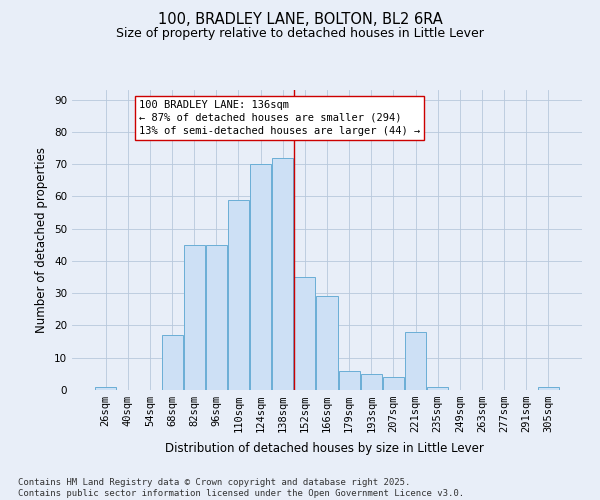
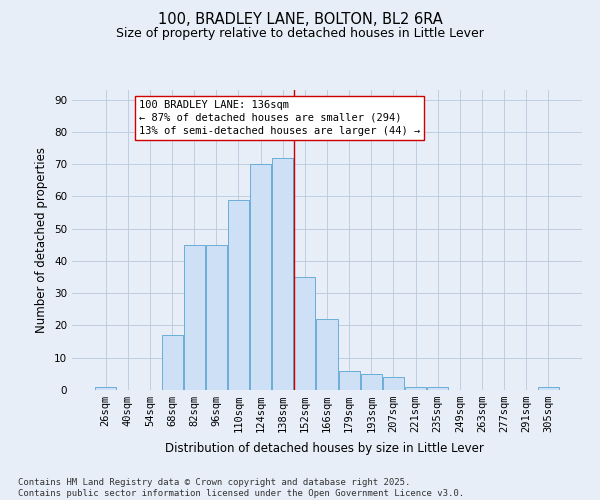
166sqm: 29 -> 22
221sqm: 18 -> 1
